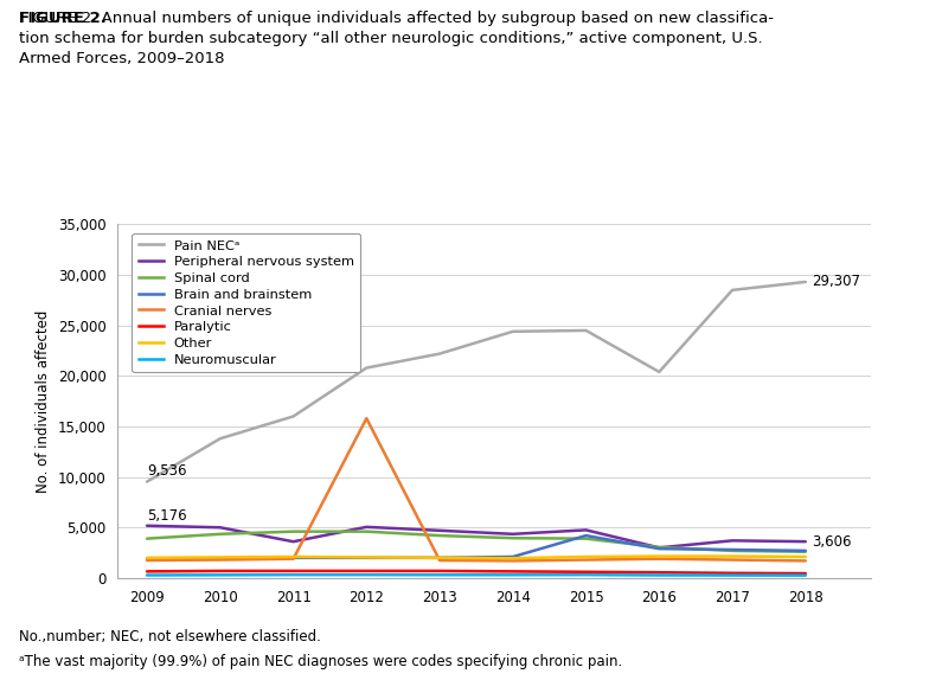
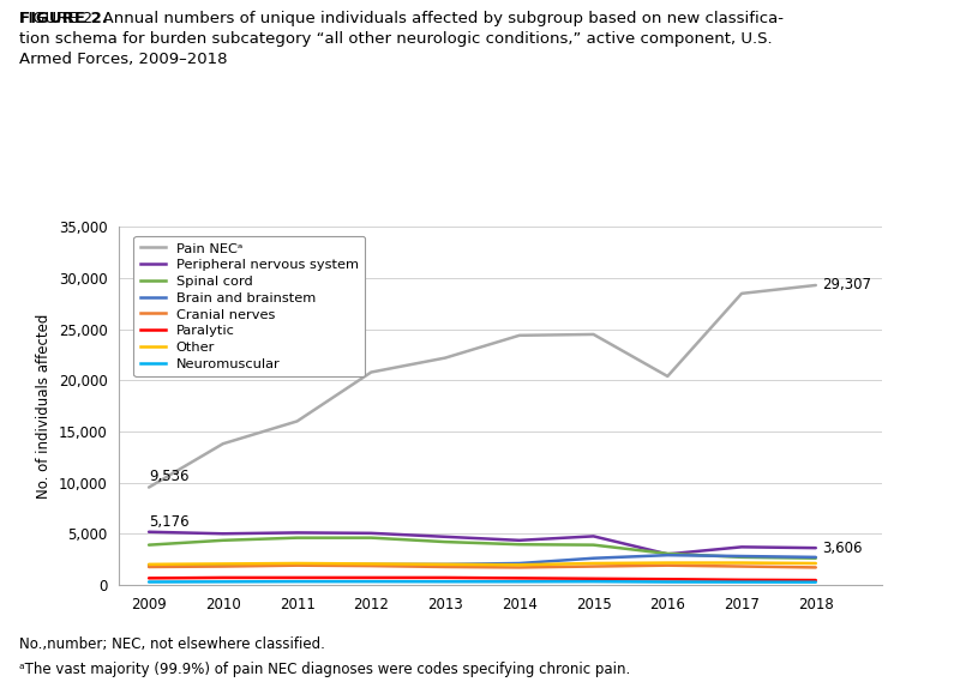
Peripheral nervous system/2011: 3,600 -> 5,100
Cranial nerves/2012: 15,800 -> 1,800
Brain and brainstem/2015: 4,200 -> 2,600
